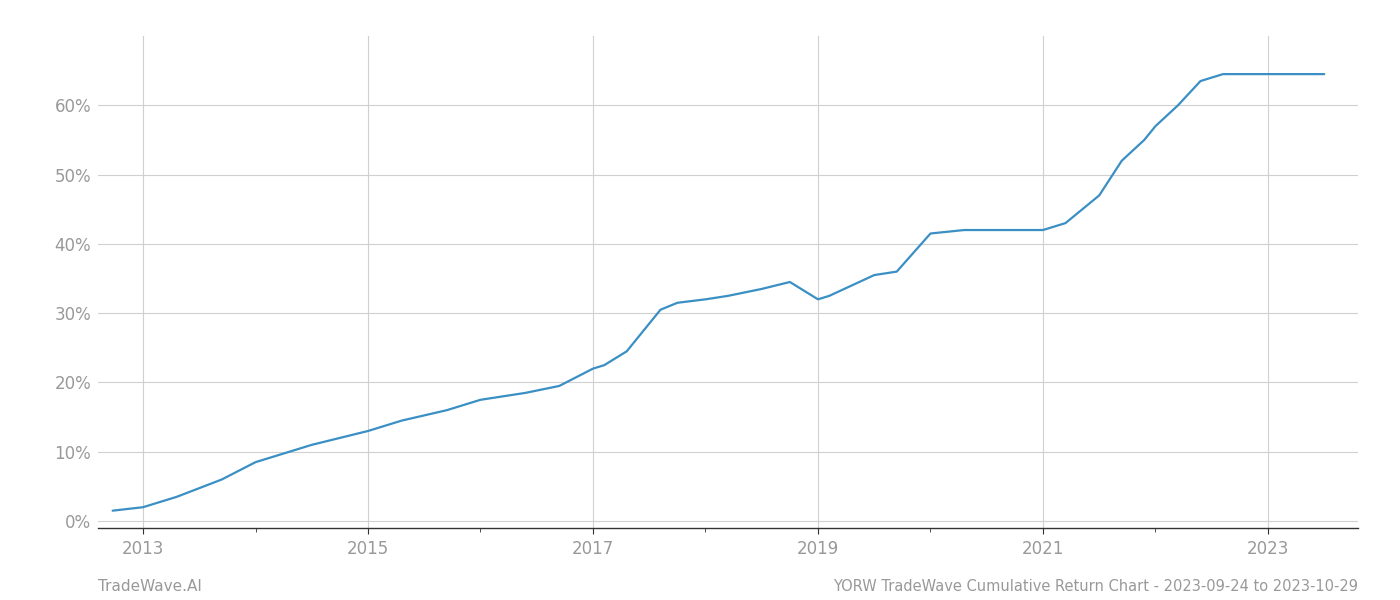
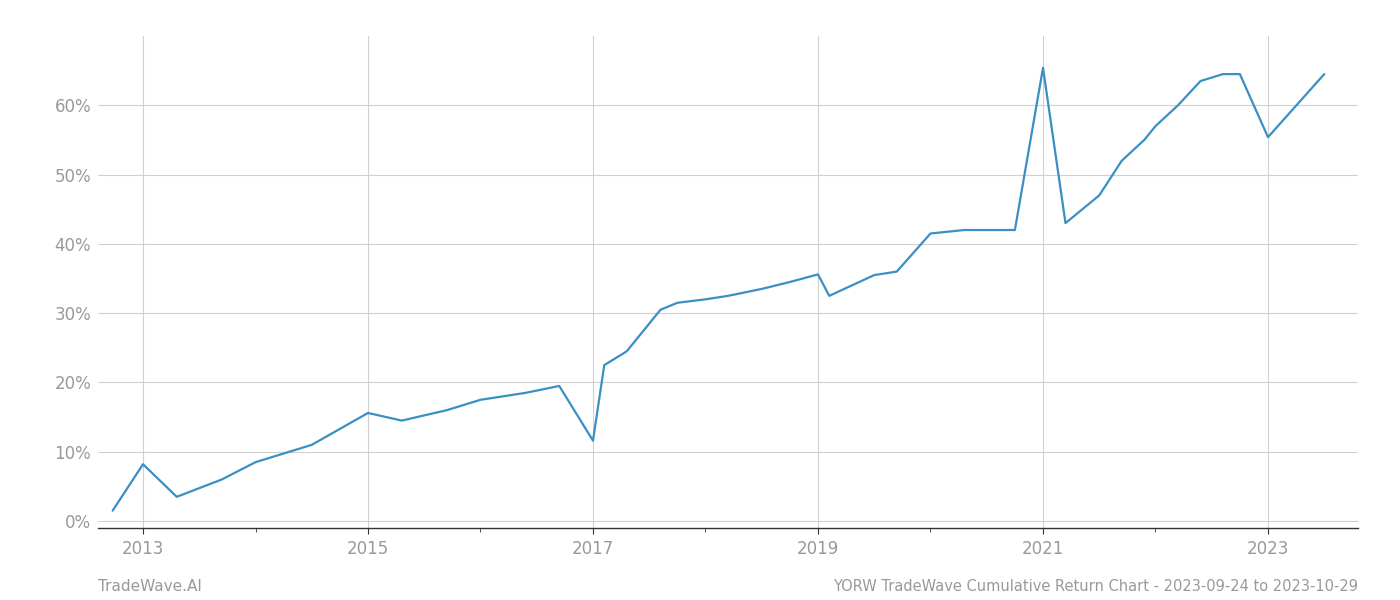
2013: 2.0% -> 8.2%
2015: 13.0% -> 15.6%
2017: 22.0% -> 11.6%
2019: 32.0% -> 35.6%
2021: 42.0% -> 65.4%
2023: 64.5% -> 55.4%
